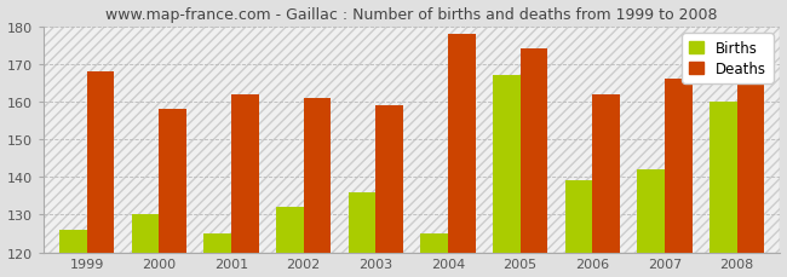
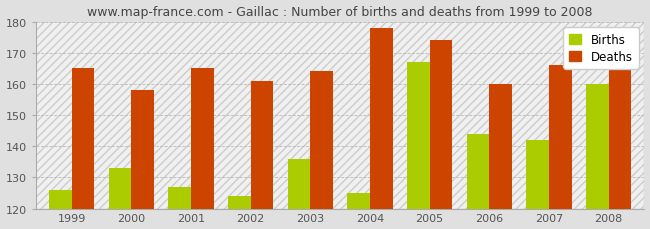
Deaths/1999: 168 -> 165
Births/2000: 130 -> 133
Births/2001: 125 -> 127
Deaths/2001: 162 -> 165
Births/2002: 132 -> 124
Deaths/2003: 159 -> 164
Births/2006: 139 -> 144
Deaths/2006: 162 -> 160
